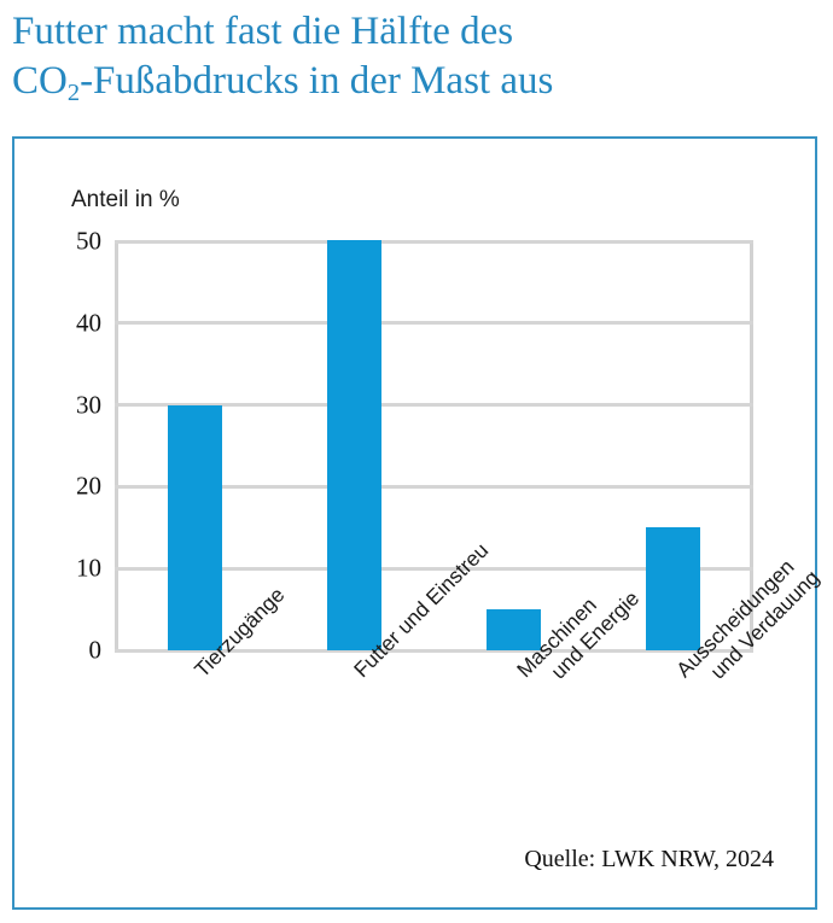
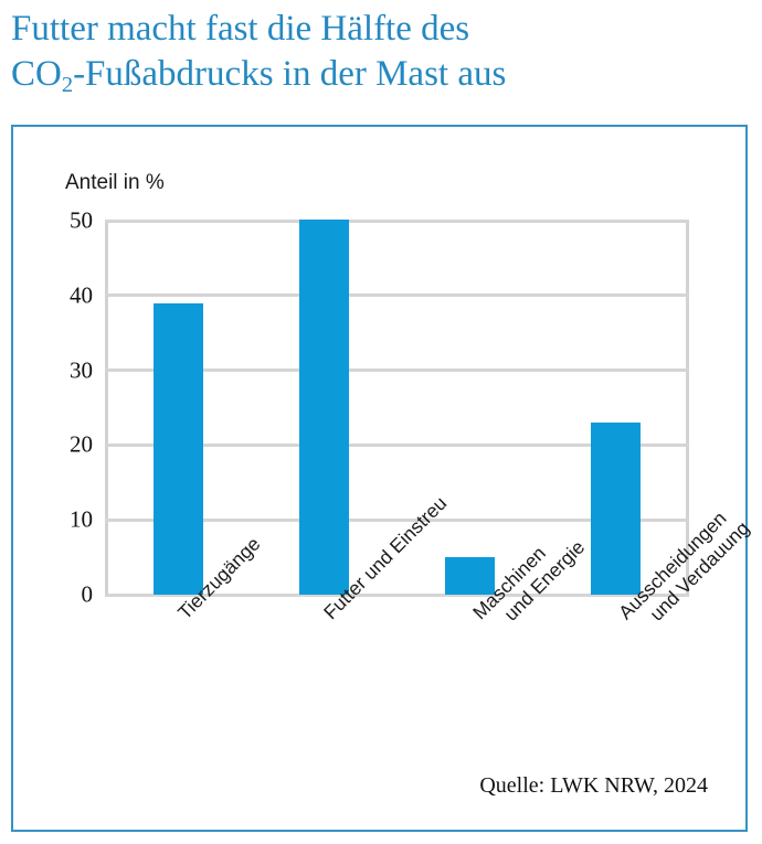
Tierzugänge: 30 -> 39
Ausscheidungen und Verdauung: 15 -> 23
